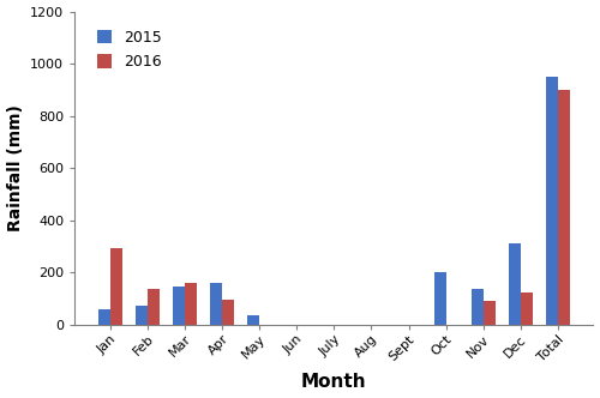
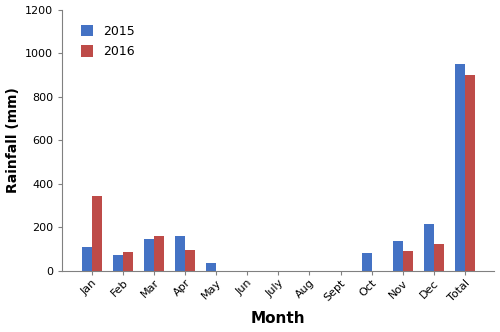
2015/Jan: 60 -> 110
2016/Jan: 295 -> 345
2016/Feb: 135 -> 88
2015/Oct: 200 -> 80
2015/Dec: 310 -> 213
